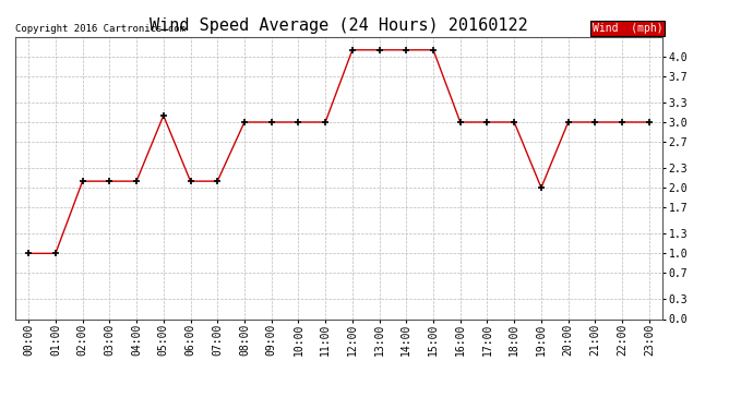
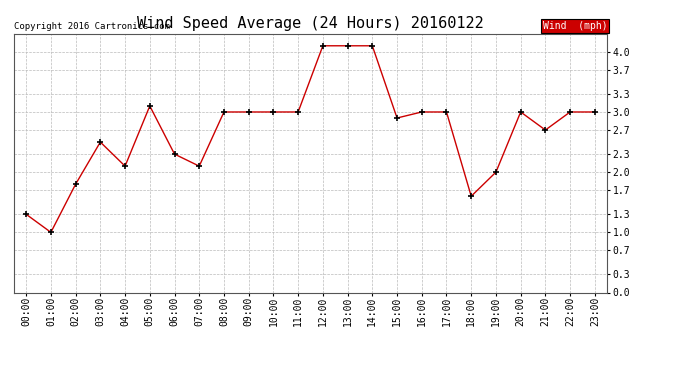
00:00: 1.0 -> 1.3
02:00: 2.1 -> 1.8
03:00: 2.1 -> 2.5
06:00: 2.1 -> 2.3
15:00: 4.1 -> 2.9
18:00: 3.0 -> 1.6
21:00: 3.0 -> 2.7
